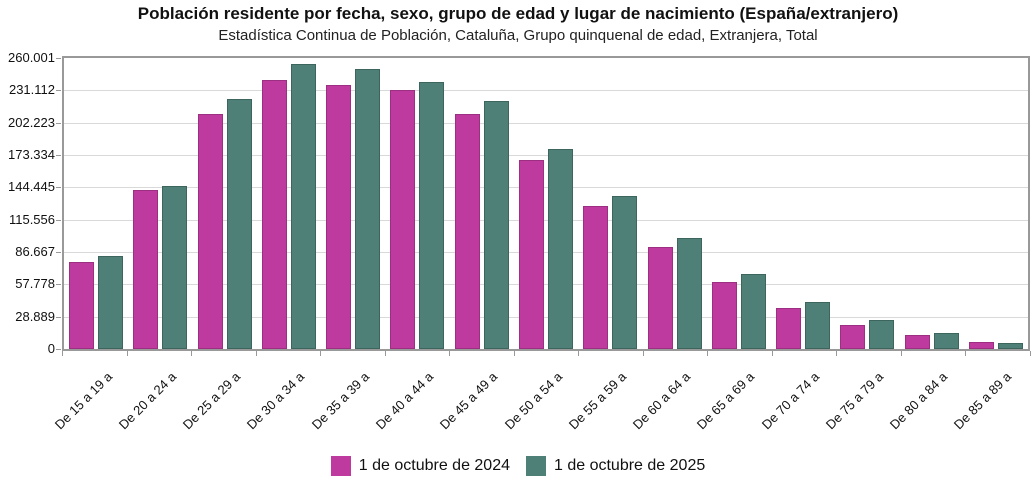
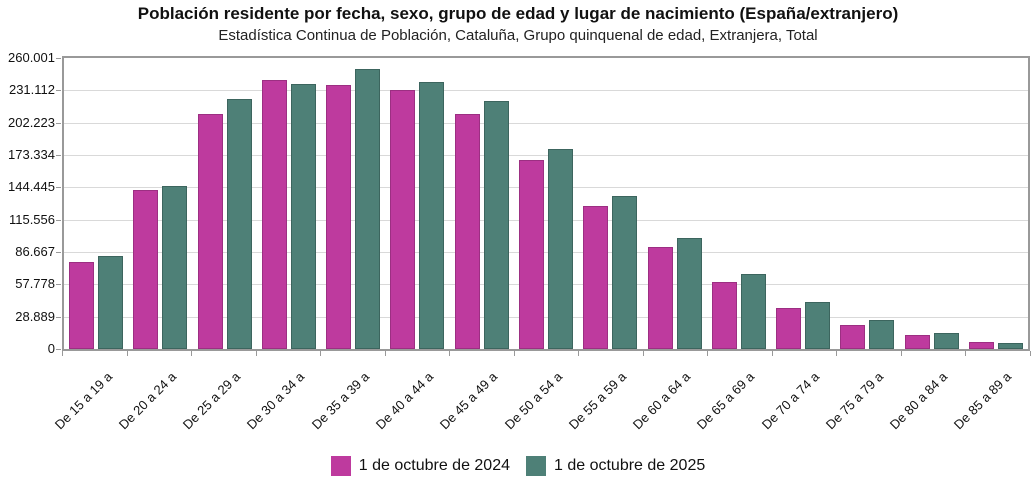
1 de octubre de 2025/De 30 a 34 a: 254000 -> 237000
